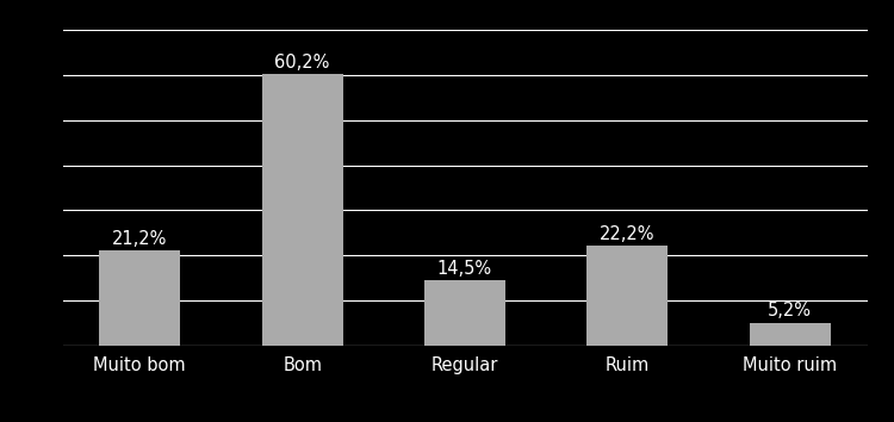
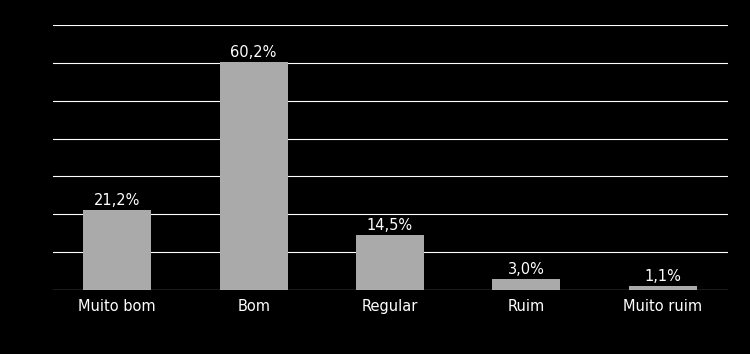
Ruim: 22,2% -> 3,0%
Muito ruim: 5,2% -> 1,1%
